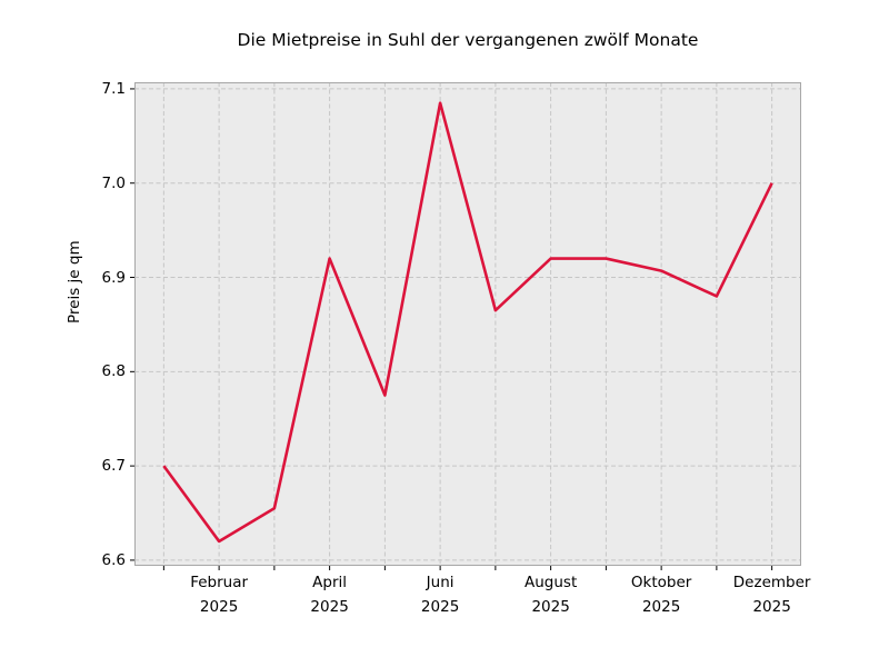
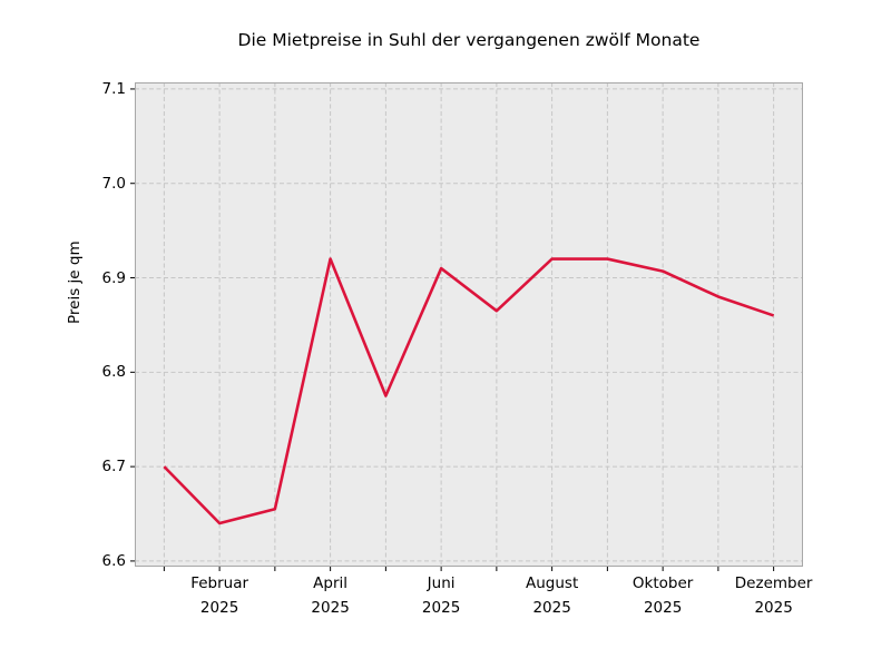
Februar: 6.62 -> 6.64
Juni: 7.08 -> 6.91
Dezember: 7.00 -> 6.86
